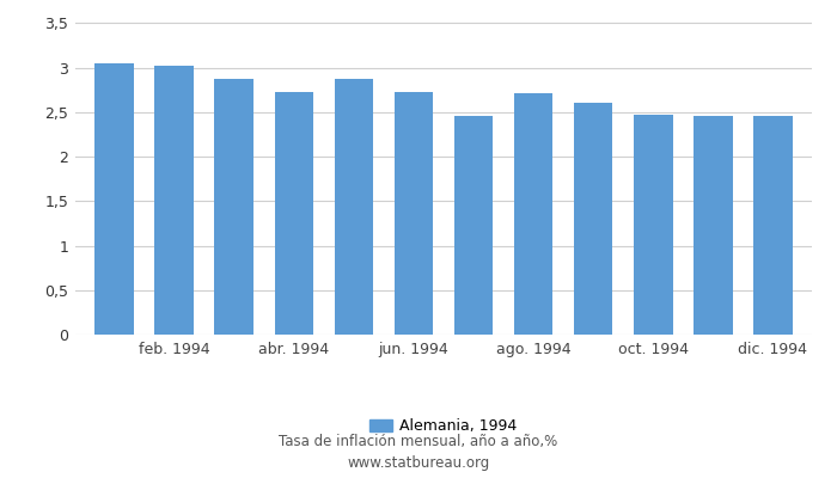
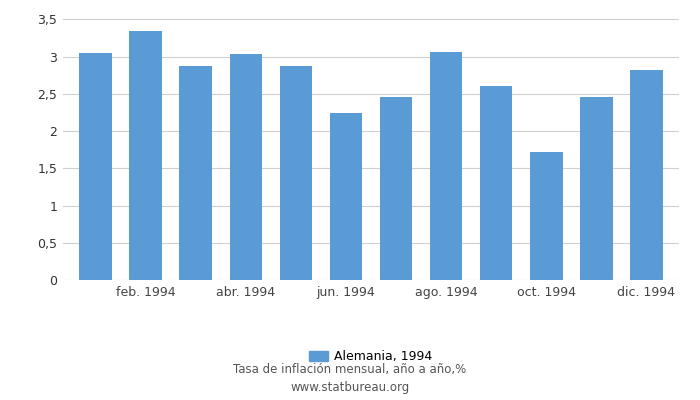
feb. 1994: 3,02 -> 3,34
abr. 1994: 2,73 -> 3,04
jun. 1994: 2,73 -> 2,24
ago. 1994: 2,72 -> 3,06
oct. 1994: 2,47 -> 1,72
dic. 1994: 2,46 -> 2,82
